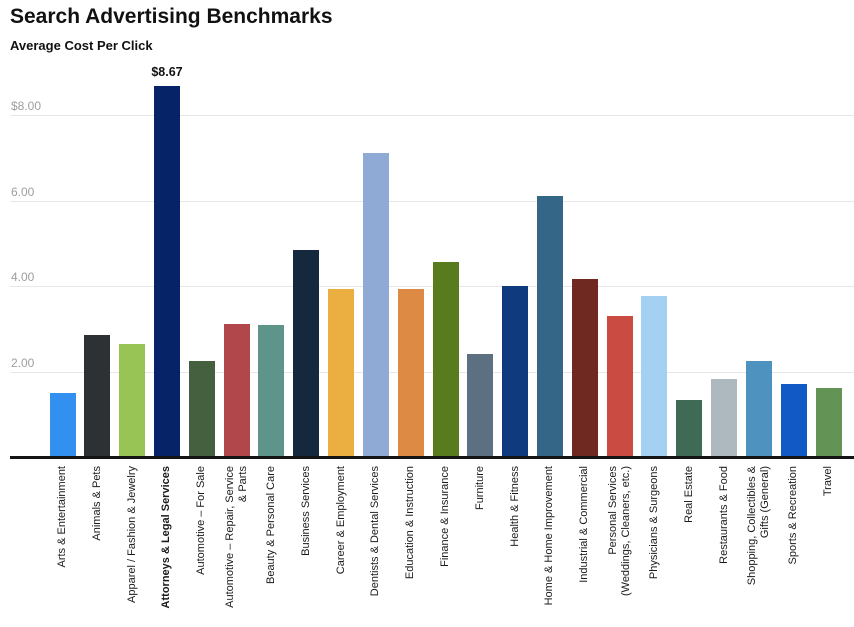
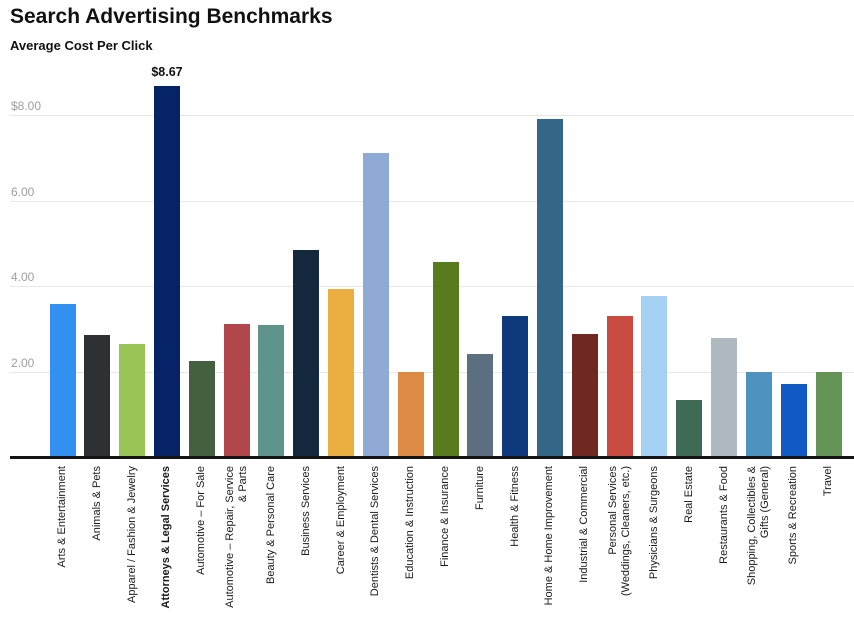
Arts & Entertainment: $1.5 -> $3.6
Education & Instruction: $3.9 -> $2.0
Health & Fitness: $4.0 -> $3.3
Home & Home Improvement: $6.1 -> $7.9
Industrial & Commercial: $4.2 -> $2.9
Restaurants & Food: $1.9 -> $2.8
Shopping, Collectibles & Gifts (General): $2.3 -> $2.0
Travel: $1.6 -> $2.0
